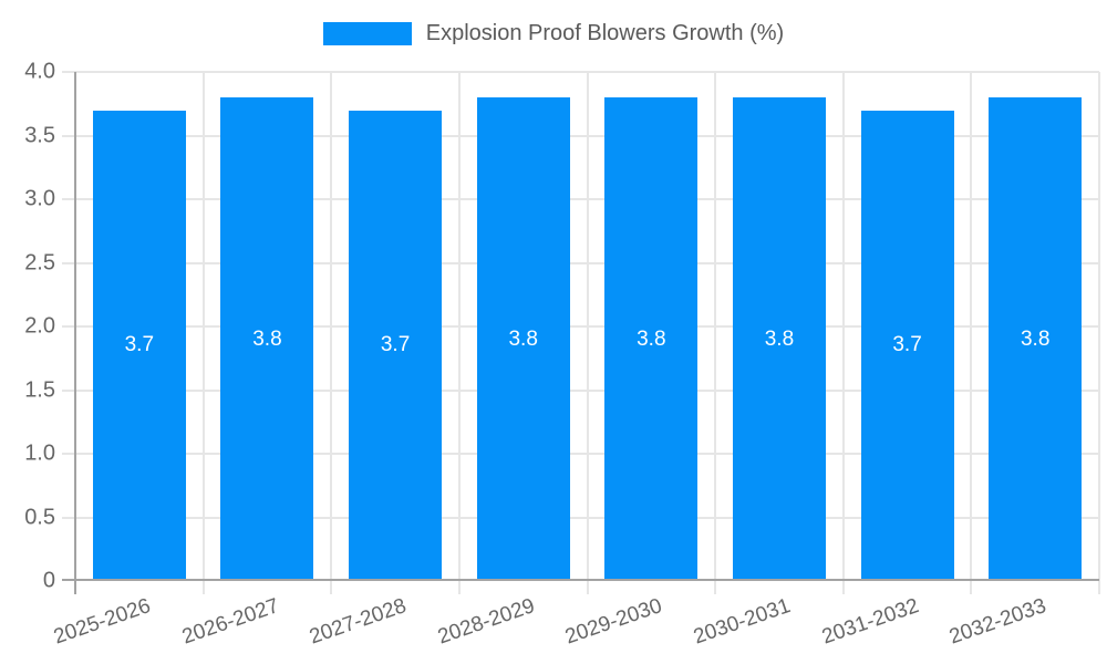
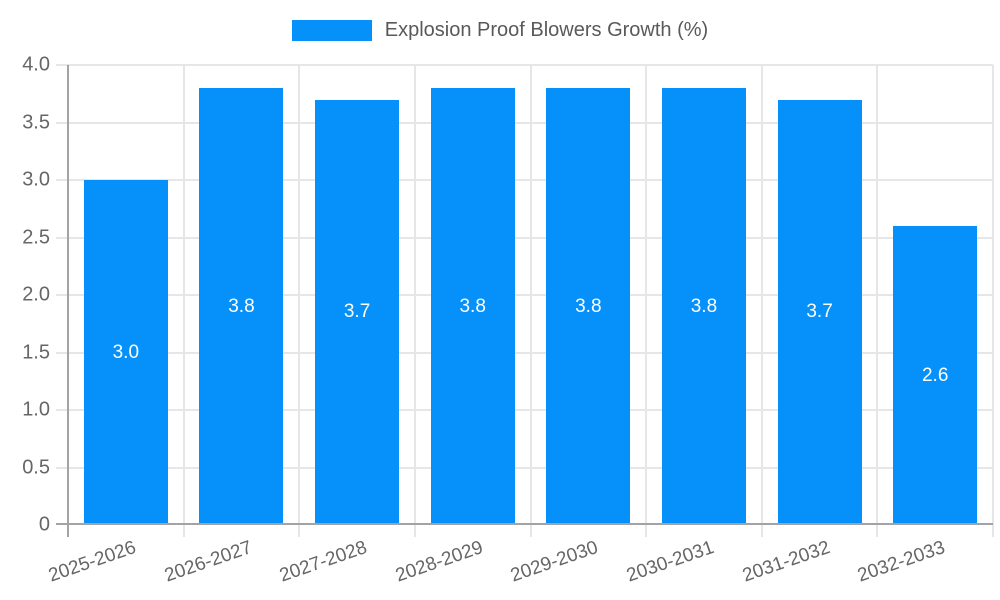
2025-2026: 3.7 -> 3.0
2032-2033: 3.8 -> 2.6
